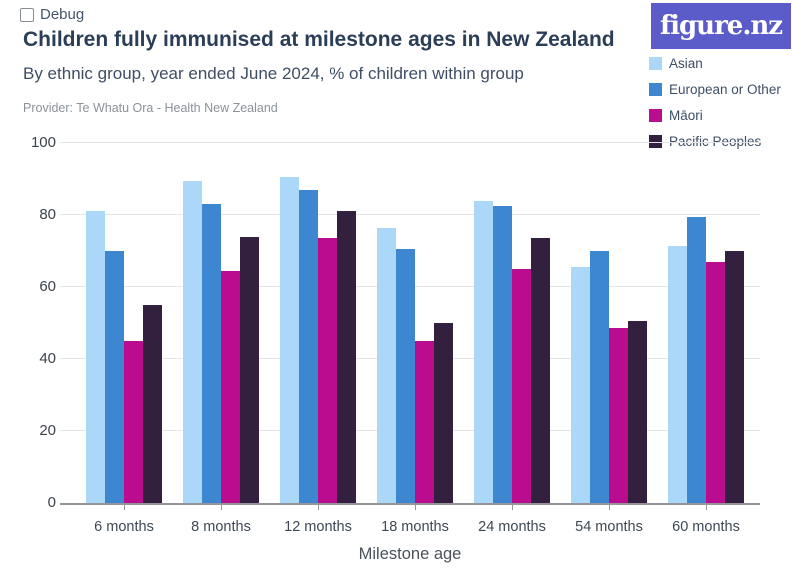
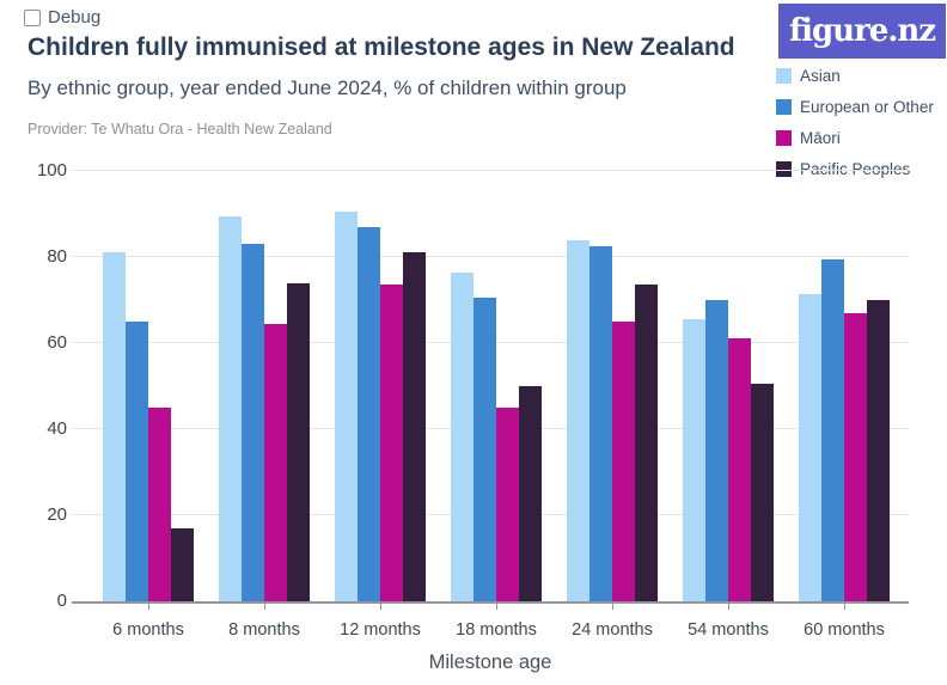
European or Other/6 months: 70 -> 65
Pacific Peoples/6 months: 55 -> 17
Māori/54 months: 48 -> 61
